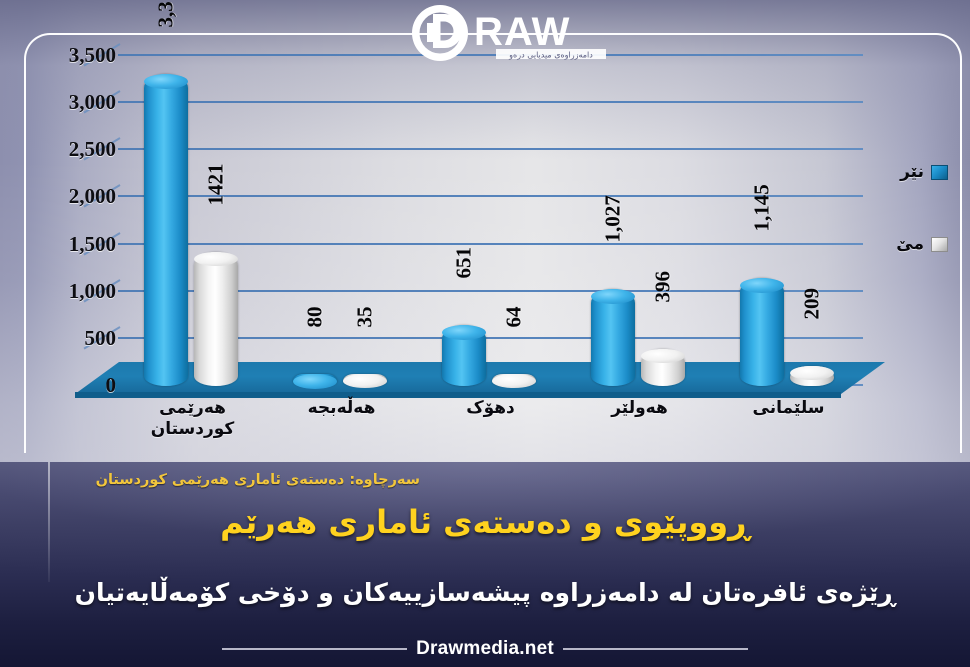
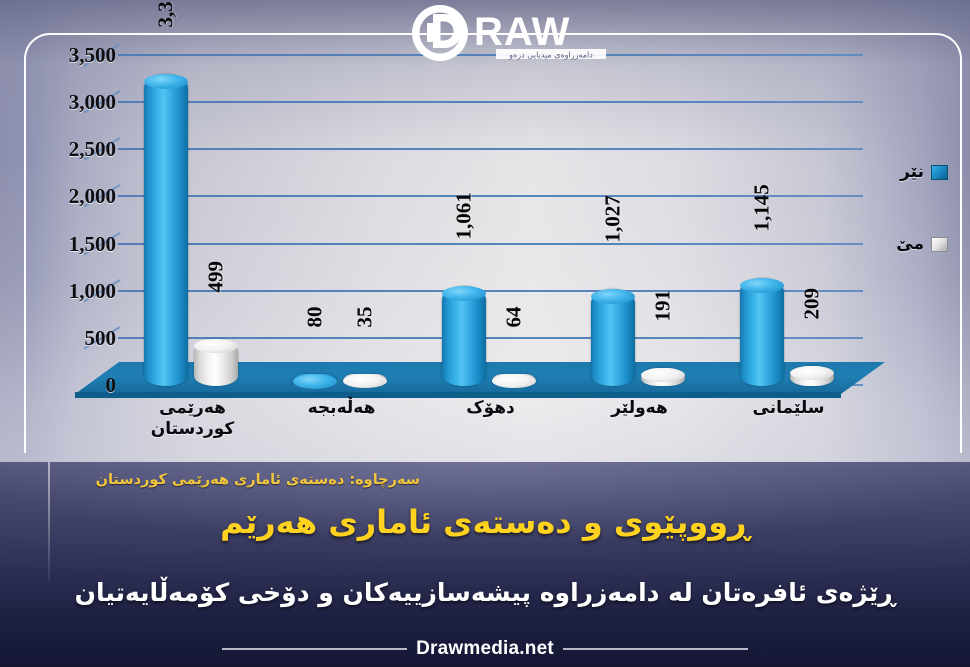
مێ/هەرێمی کوردستان: 1421 -> 499
نێر/دهۆک: 651 -> 1,061
مێ/هەولێر: 396 -> 191
